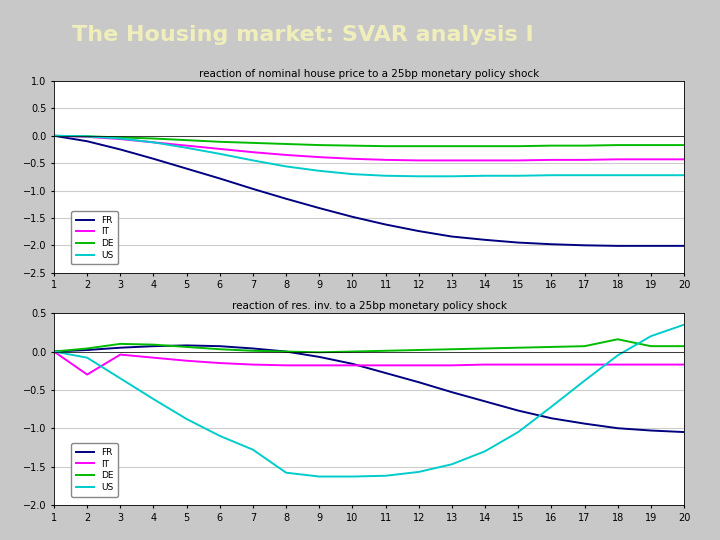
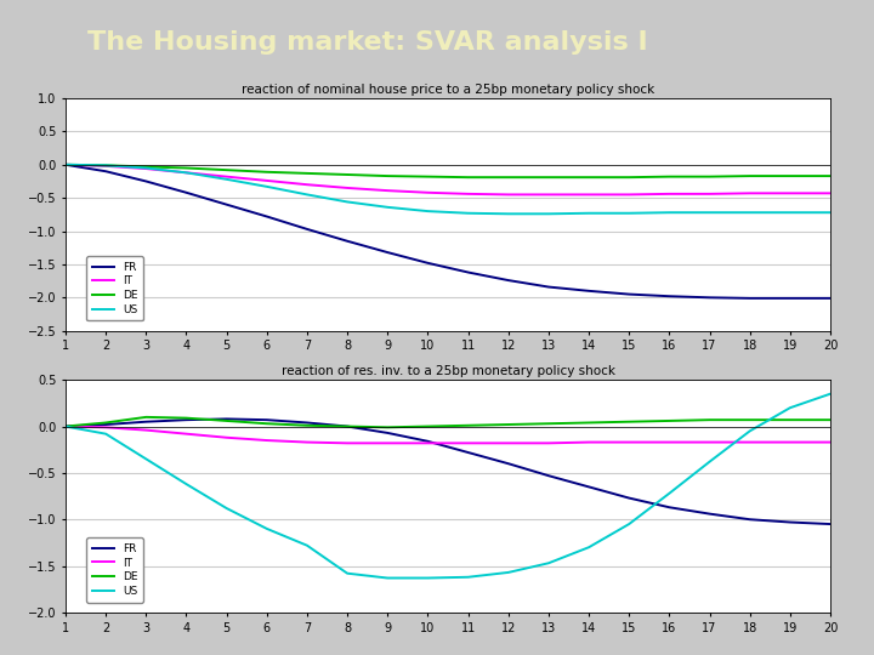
reaction of res. inv. to a 25bp monetary policy shock/IT/2: -0.30 -> -0.01
reaction of res. inv. to a 25bp monetary policy shock/DE/18: 0.16 -> 0.07
